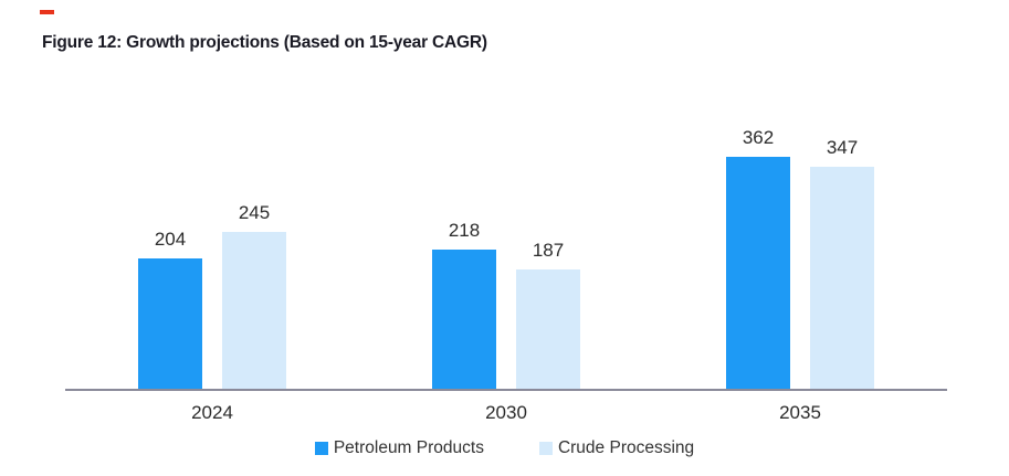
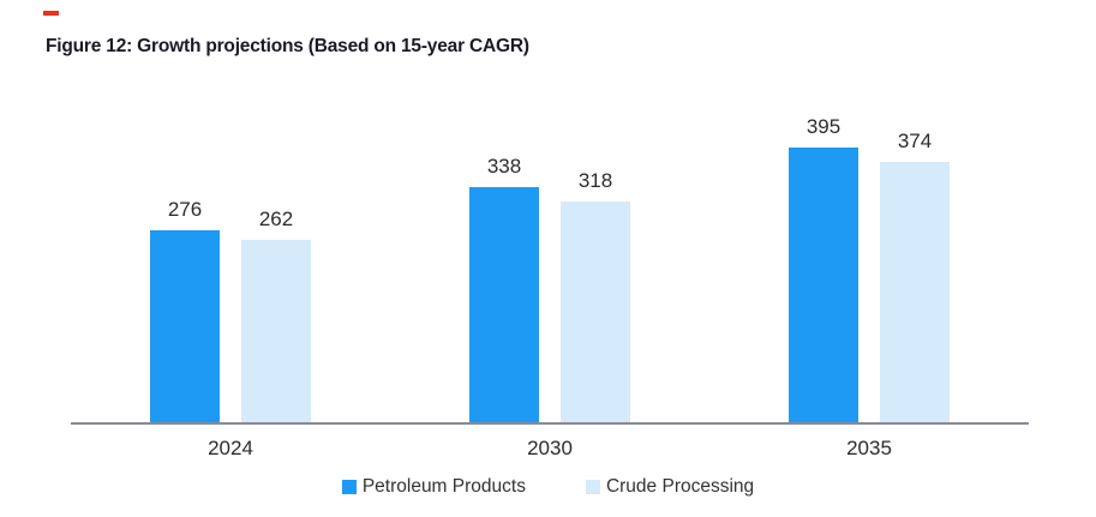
Petroleum Products/2024: 204 -> 276
Crude Processing/2024: 245 -> 262
Petroleum Products/2030: 218 -> 338
Crude Processing/2030: 187 -> 318
Petroleum Products/2035: 362 -> 395
Crude Processing/2035: 347 -> 374
